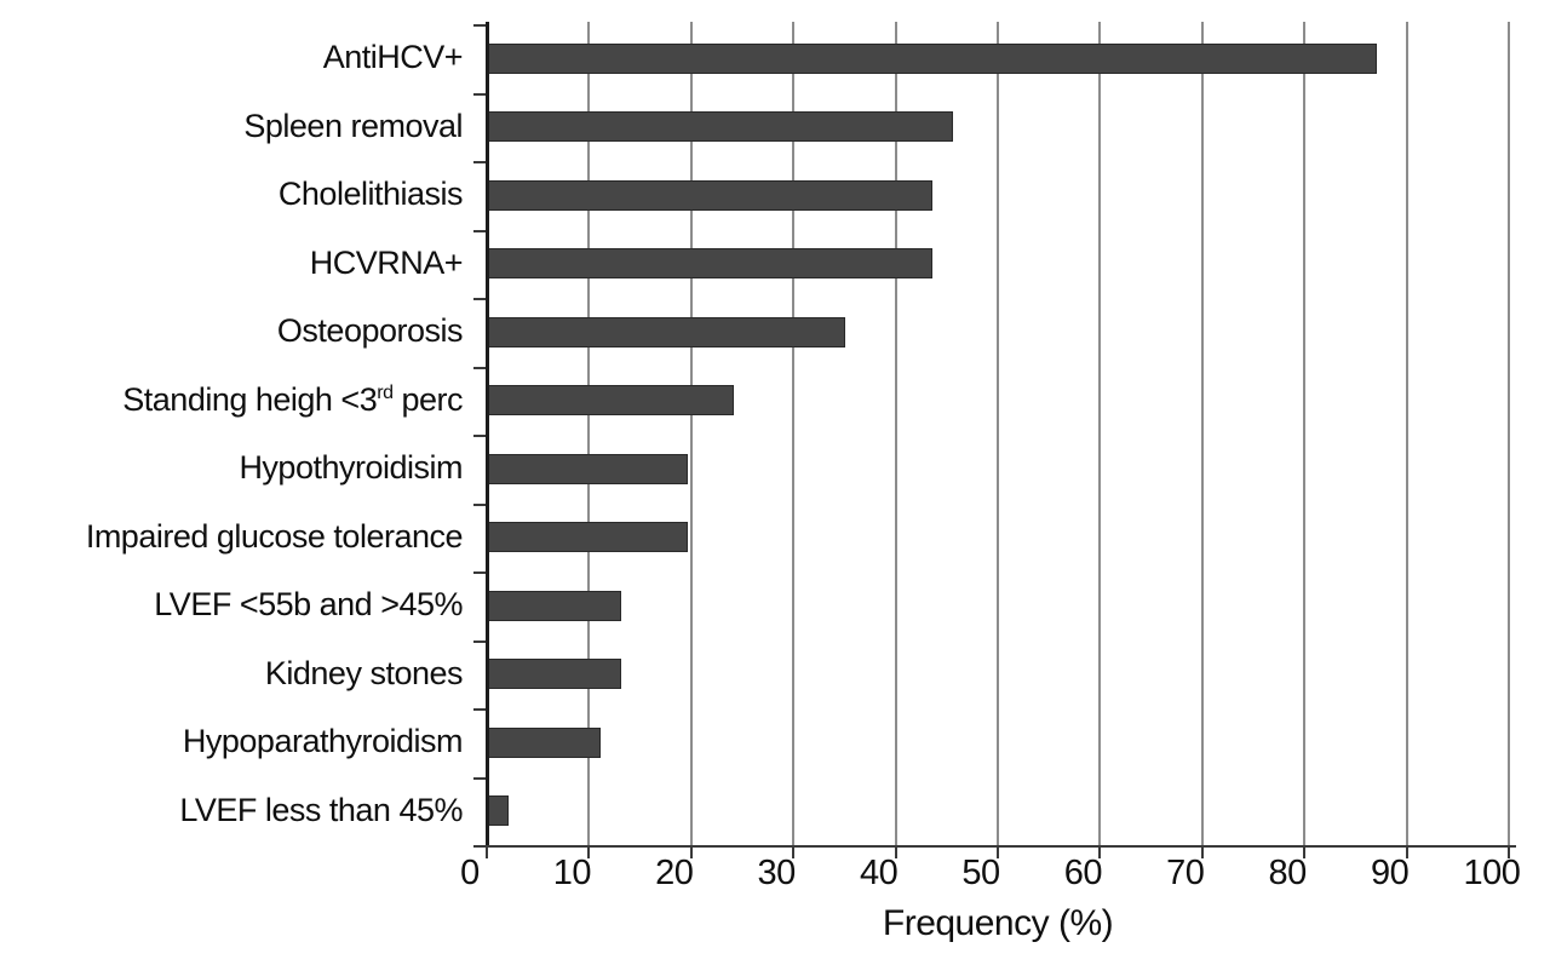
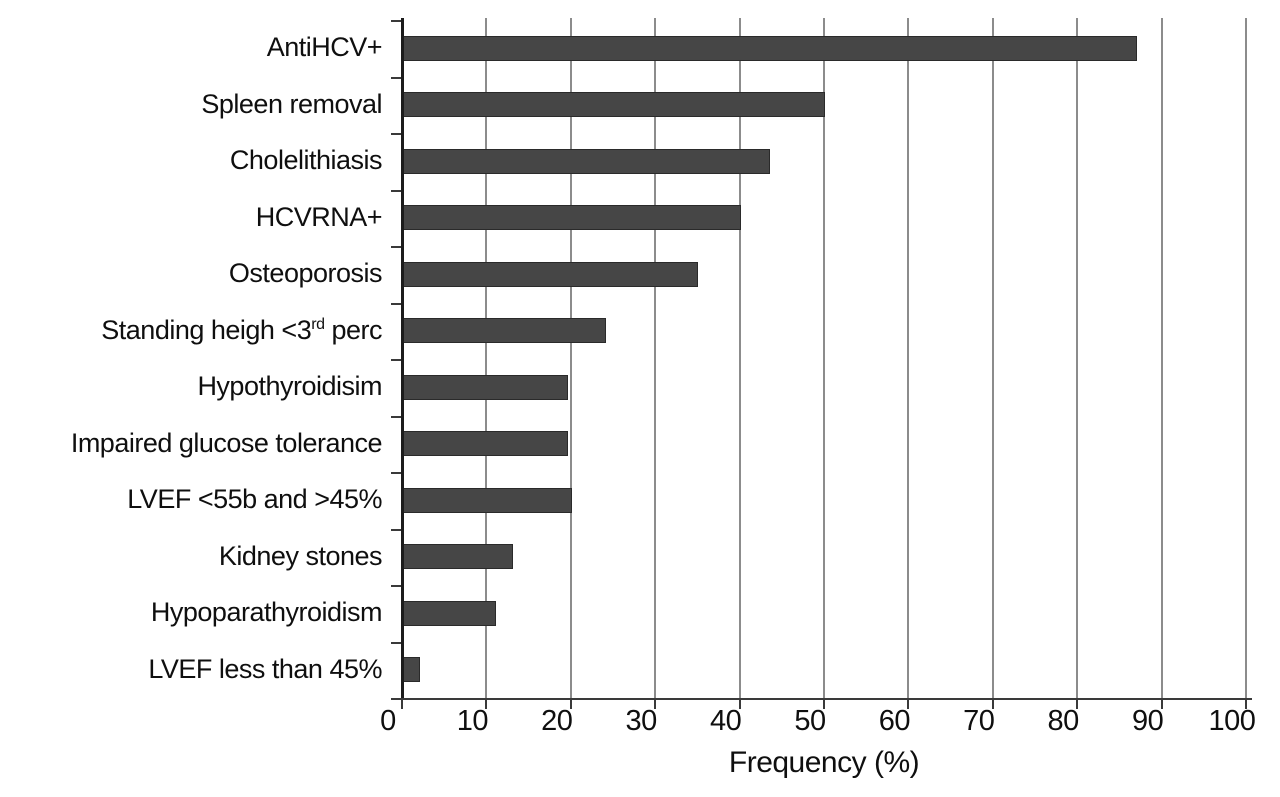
Spleen removal: 46 -> 50
HCVRNA+: 44 -> 40
LVEF <55b and >45%: 13 -> 20
